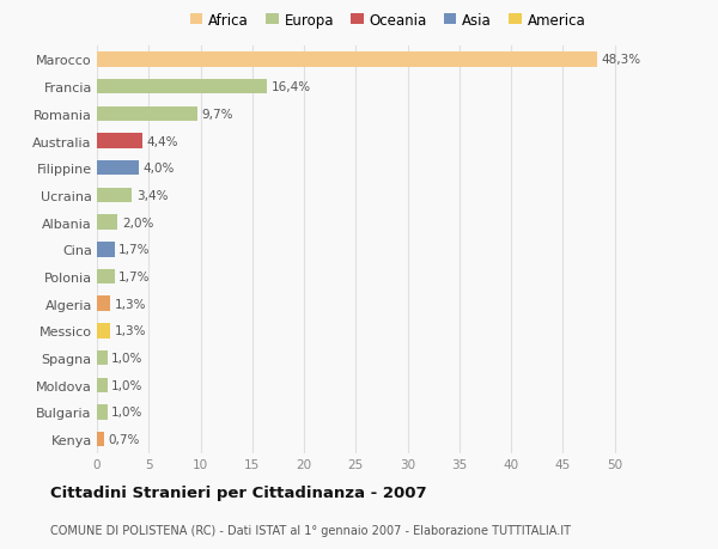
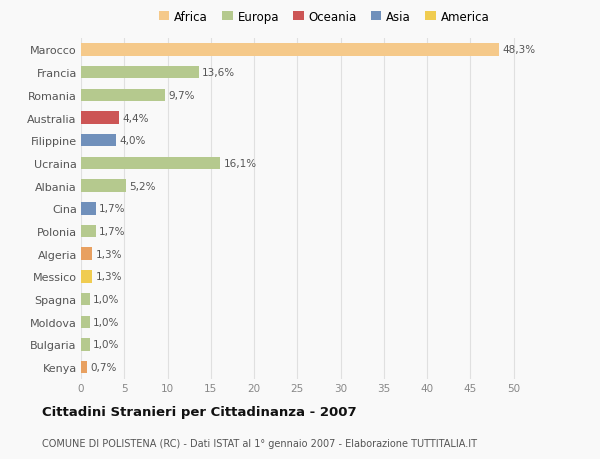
Francia: 16,4% -> 13,6%
Ucraina: 3,4% -> 16,1%
Albania: 2,0% -> 5,2%
